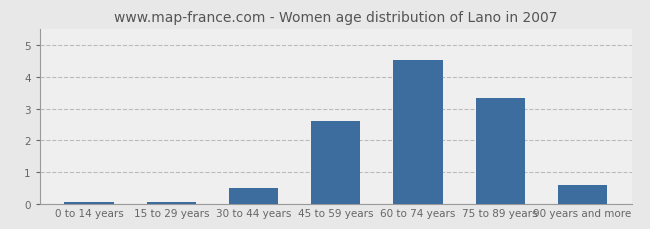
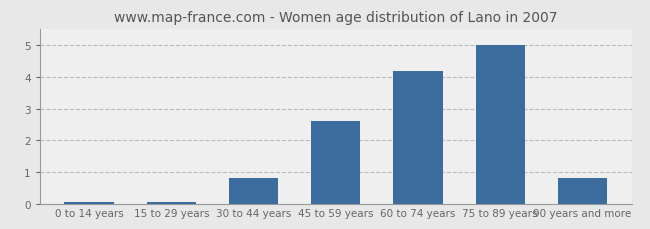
30 to 44 years: 0.50 -> 0.80
60 to 74 years: 4.55 -> 4.20
75 to 89 years: 3.35 -> 5.00
90 years and more: 0.60 -> 0.80
